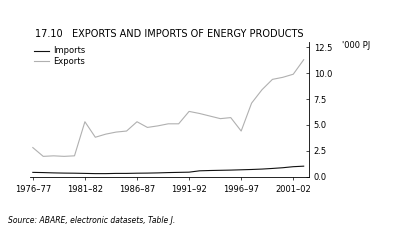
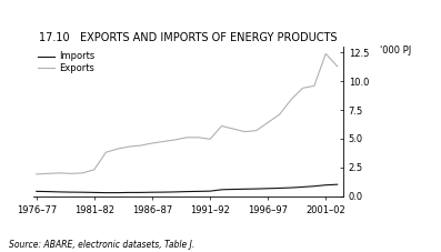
Exports/1976–77: 2.8 -> 1.9
Exports/1981–82: 5.3 -> 2.3
Exports/1986–87: 5.3 -> 4.6
Exports/1991–92: 6.3 -> 5.0
Exports/1996–97: 4.4 -> 6.4
Exports/2001–02: 9.9 -> 12.4
